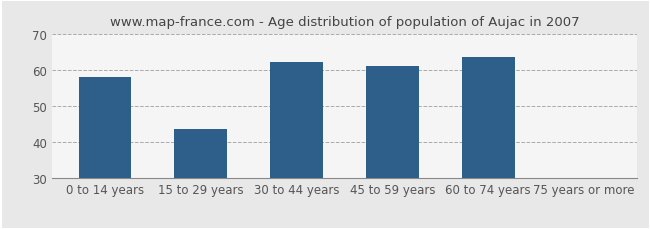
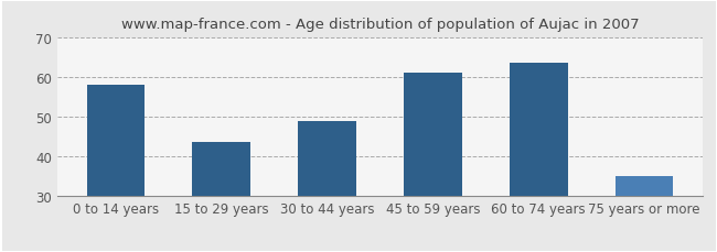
30 to 44 years: 62.0 -> 49.0
75 years or more: 30.0 -> 35.0
